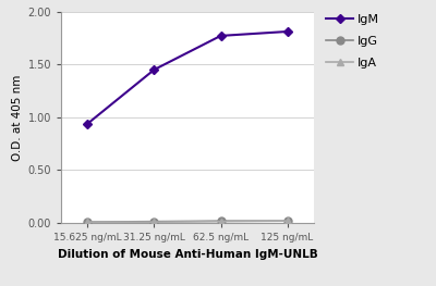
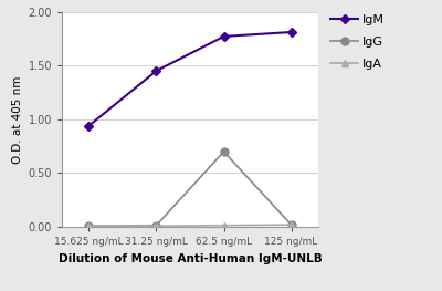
IgG/62.5 ng/mL: 0.02 -> 0.70
